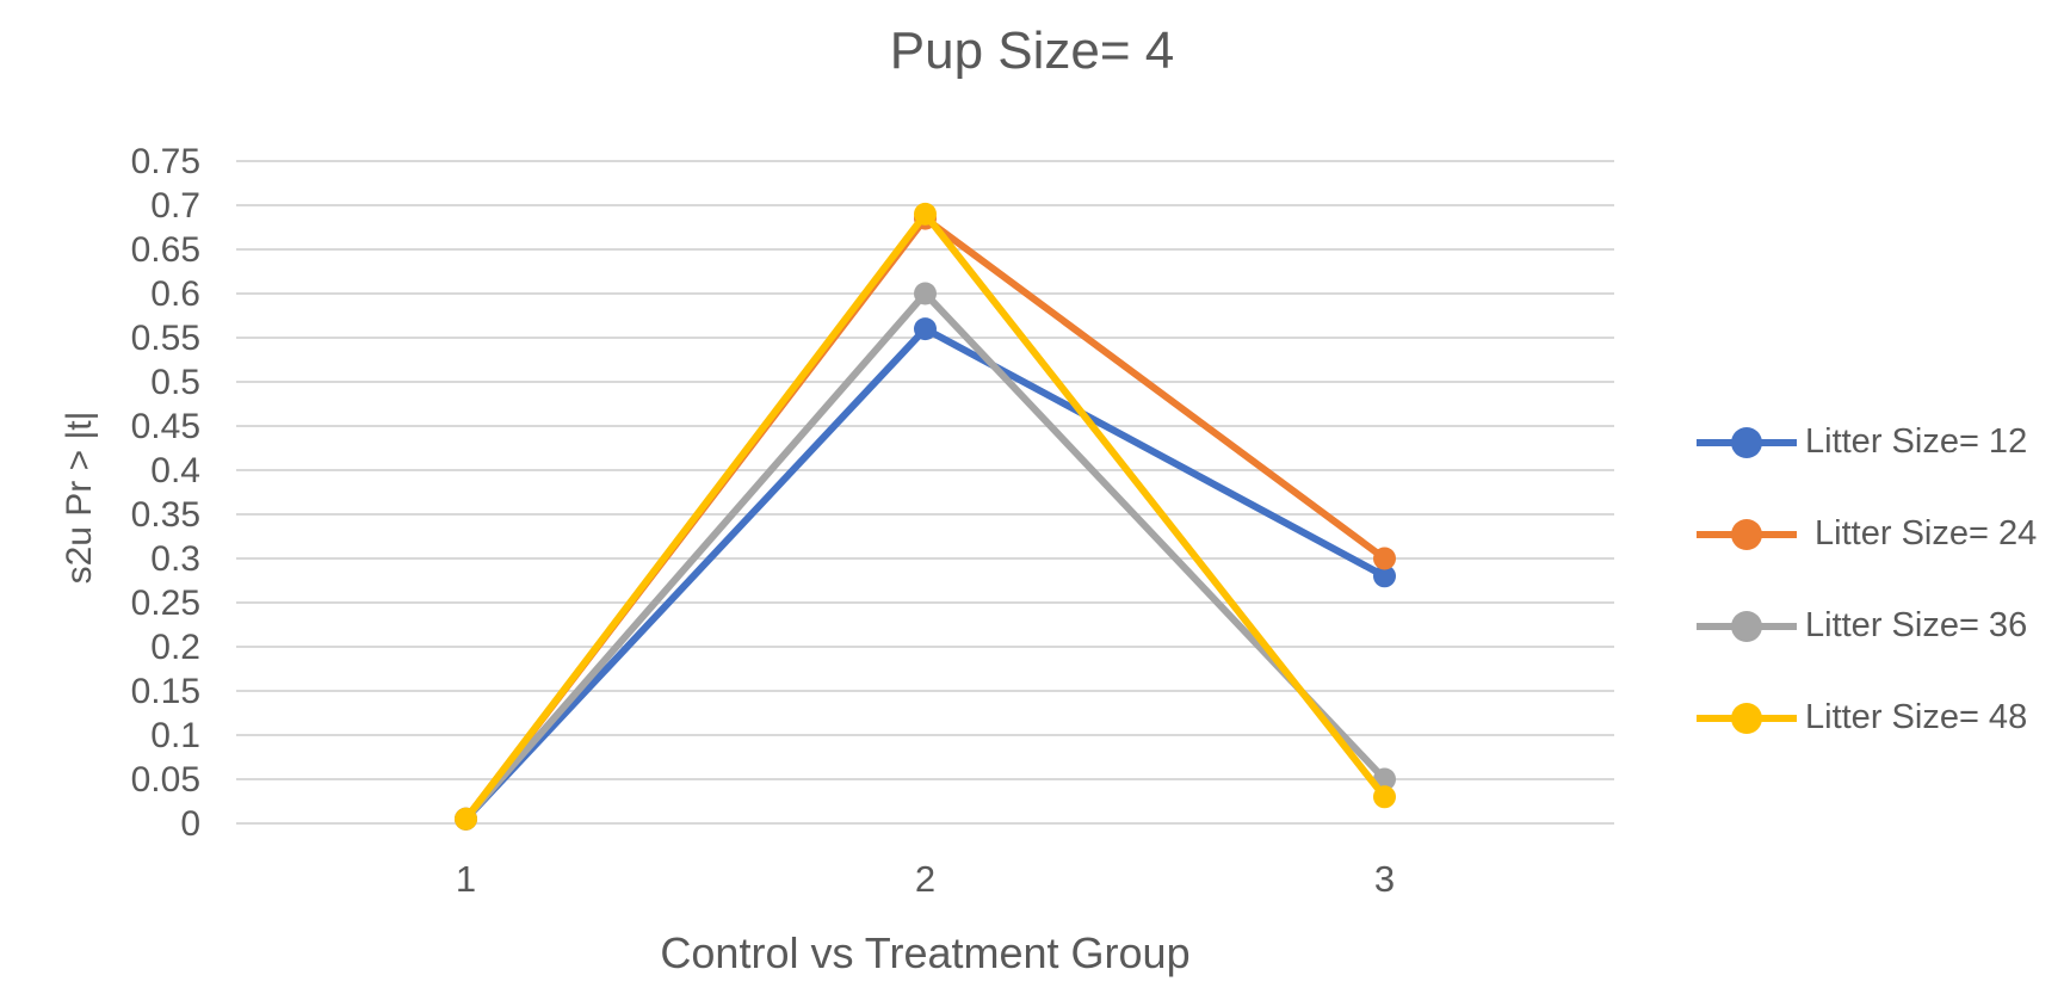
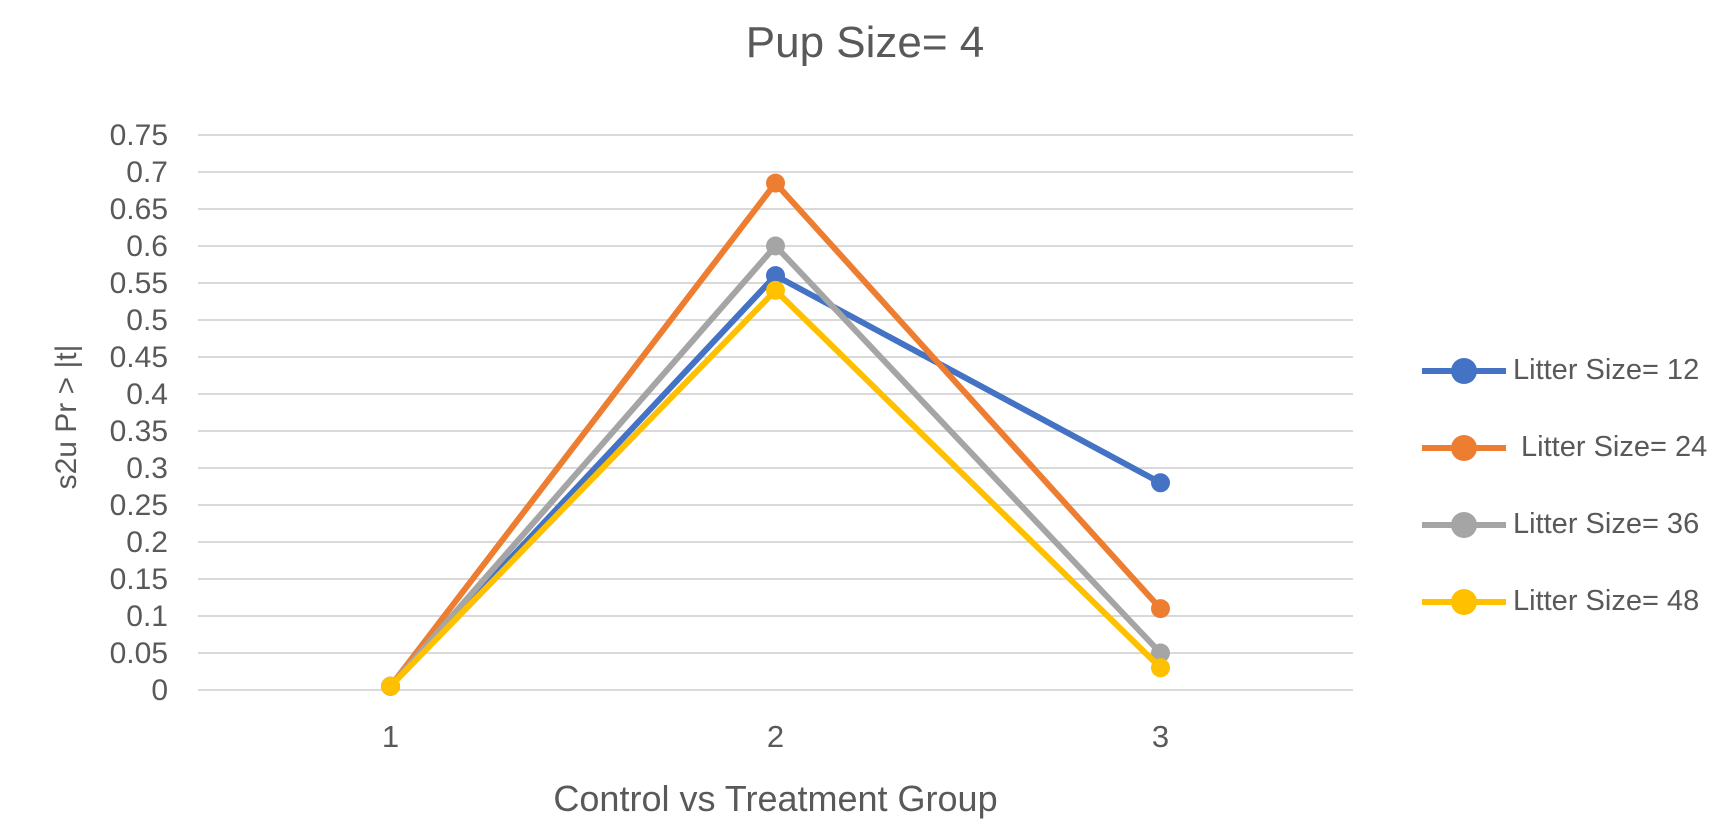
Litter Size= 48/2: 0.69 -> 0.54
Litter Size= 24/3: 0.30 -> 0.11
